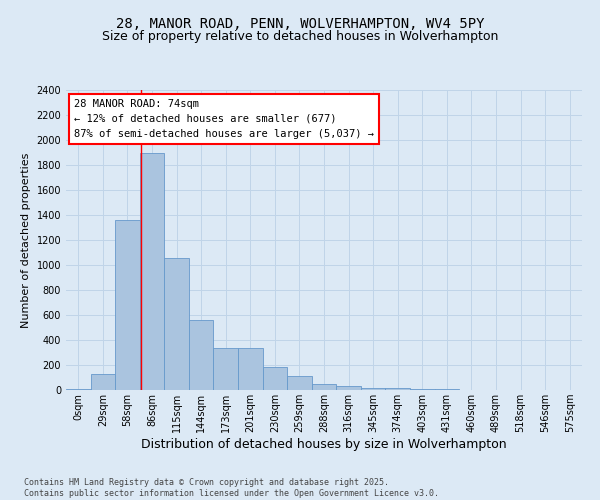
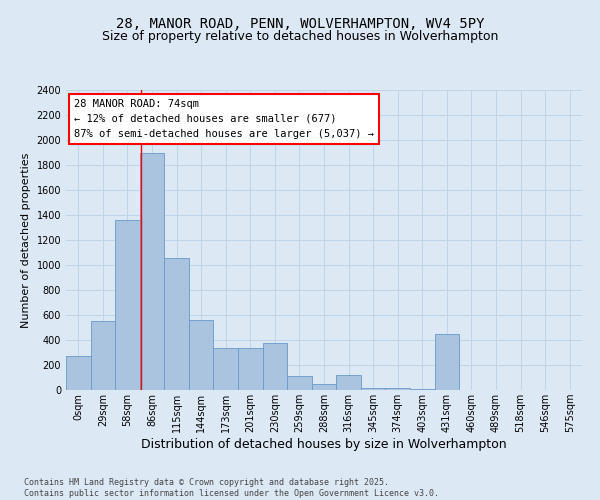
0sqm: 10 -> 270
29sqm: 130 -> 550
230sqm: 180 -> 380
316sqm: 30 -> 120
431sqm: 10 -> 450
